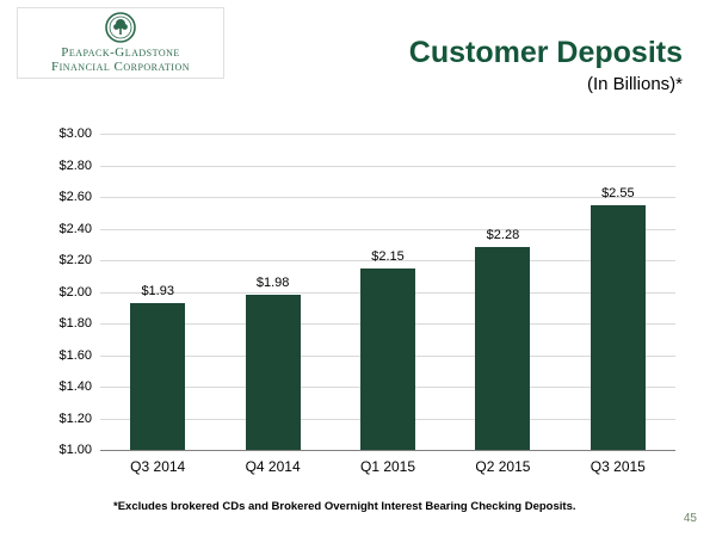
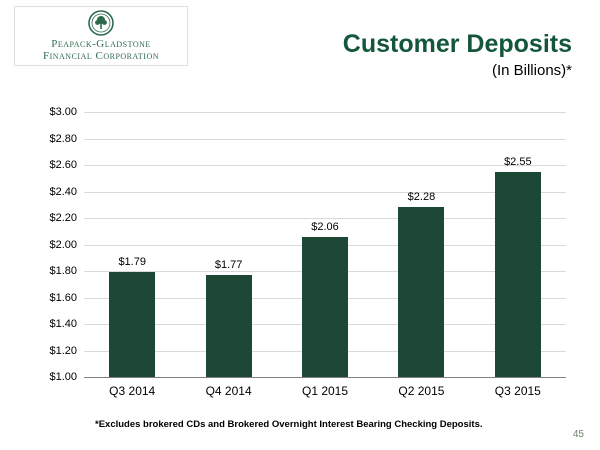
Q3 2014: $1.93 -> $1.79
Q4 2014: $1.98 -> $1.77
Q1 2015: $2.15 -> $2.06
